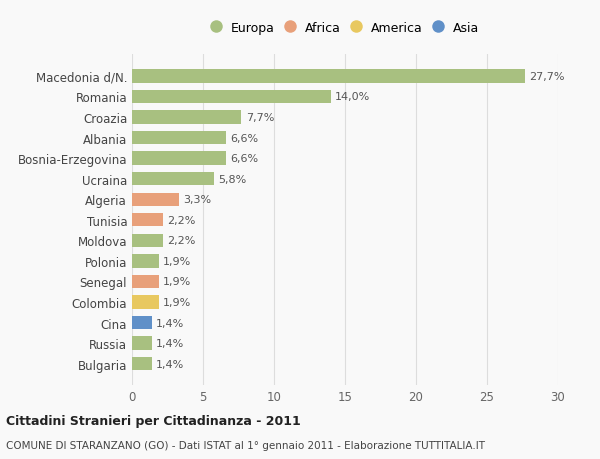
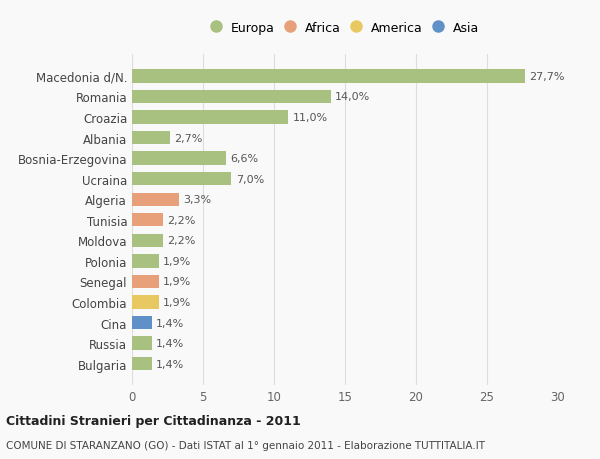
Croazia: 7,7% -> 11,0%
Albania: 6,6% -> 2,7%
Ucraina: 5,8% -> 7,0%
